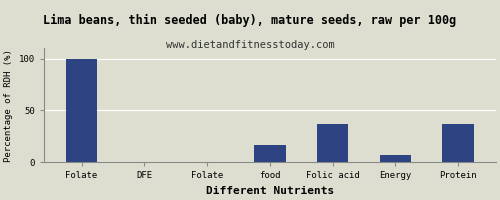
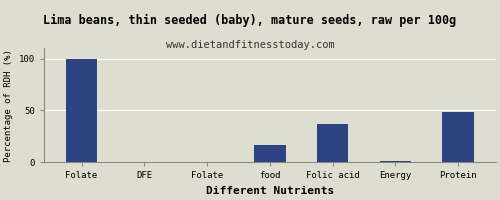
Energy: 7 -> 2
Protein: 37 -> 48
